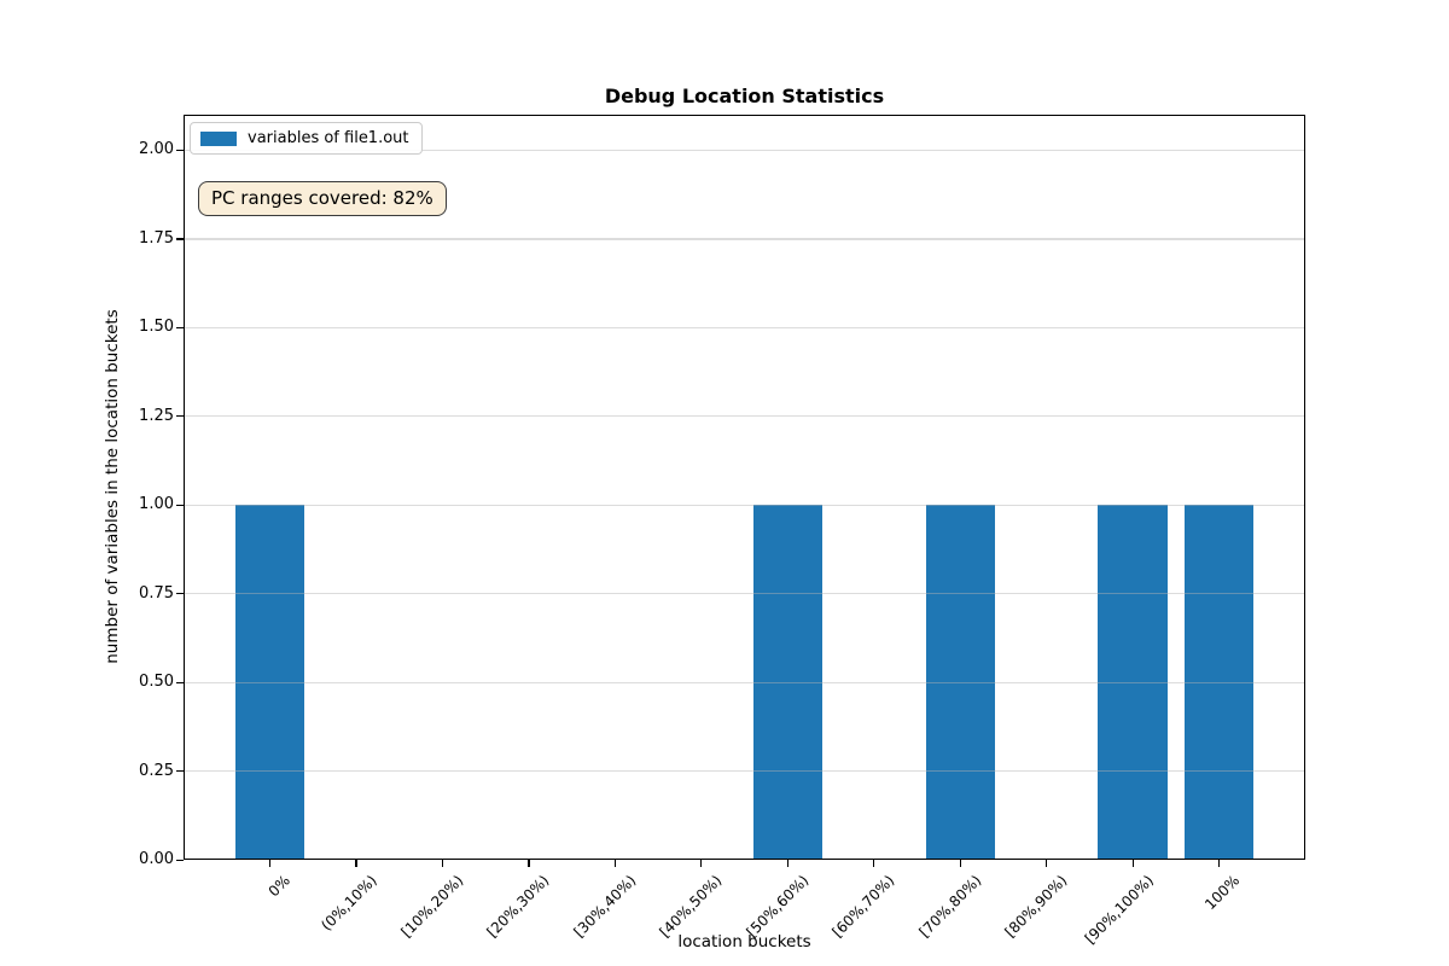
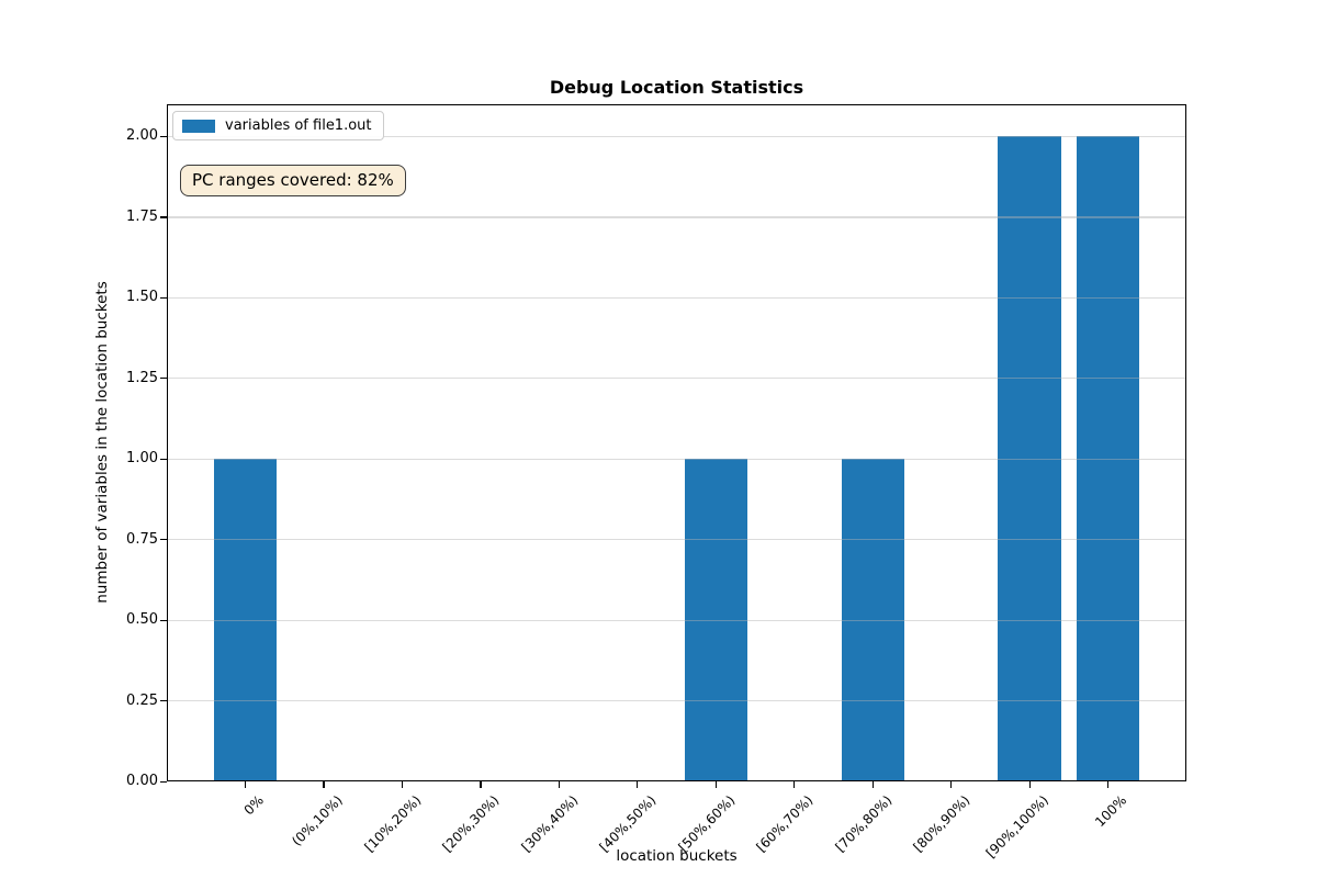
[90%,100%): 1 -> 2
100%: 1 -> 2
